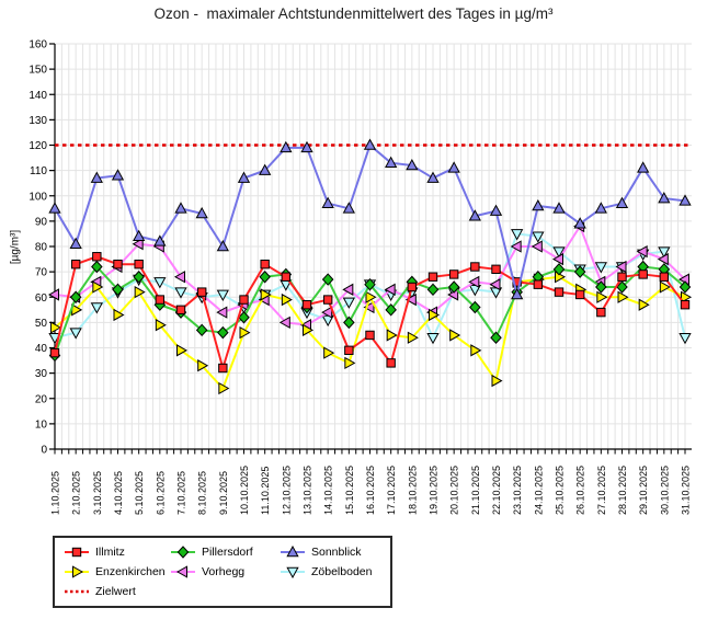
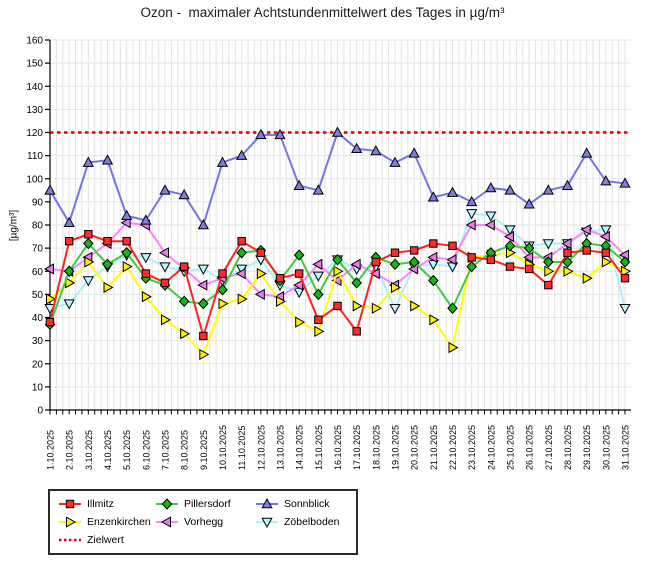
Enzenkirchen/11.10.2025: 61 -> 48
Sonnblick/23.10.2025: 61 -> 90
Vorhegg/26.10.2025: 88 -> 66
